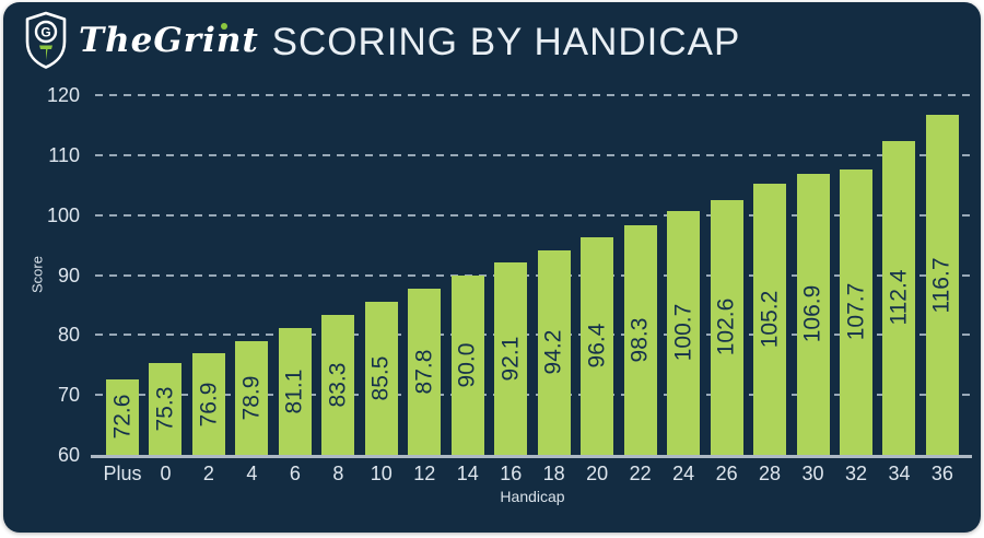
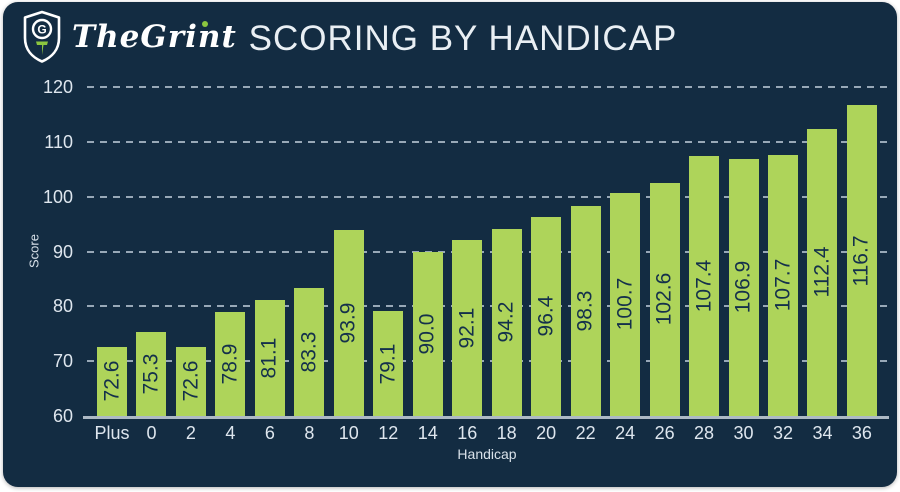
2: 76.9 -> 72.6
10: 85.5 -> 93.9
12: 87.8 -> 79.1
28: 105.2 -> 107.4
